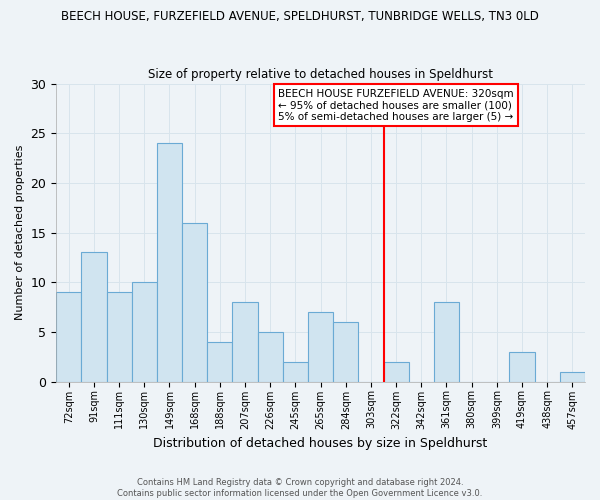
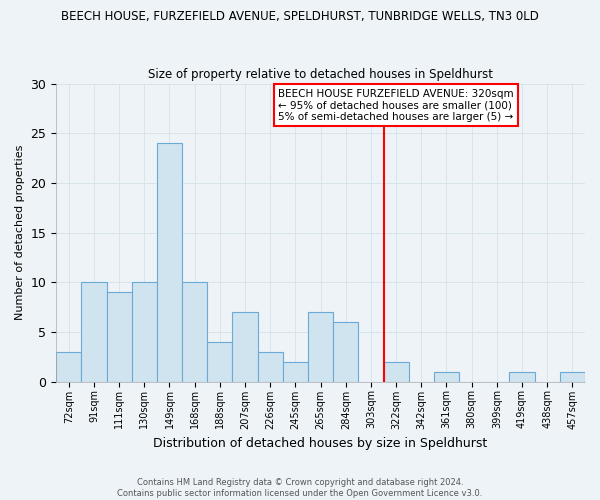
72sqm: 9 -> 3
91sqm: 13 -> 10
168sqm: 16 -> 10
207sqm: 8 -> 7
226sqm: 5 -> 3
361sqm: 8 -> 1
419sqm: 3 -> 1
